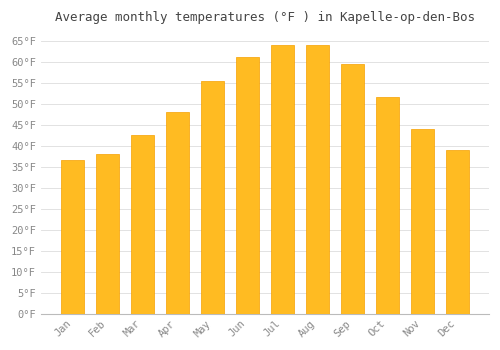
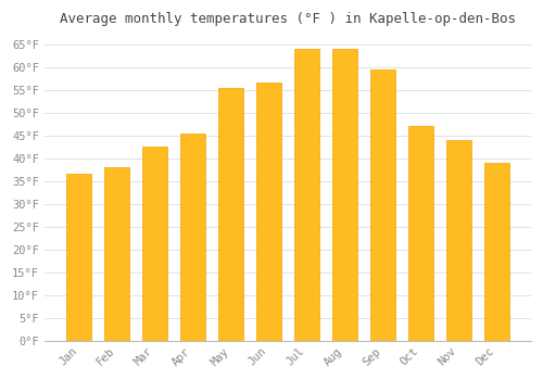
Apr: 48.0°F -> 45.5°F
Jun: 61.0°F -> 56.5°F
Oct: 51.5°F -> 47.0°F
